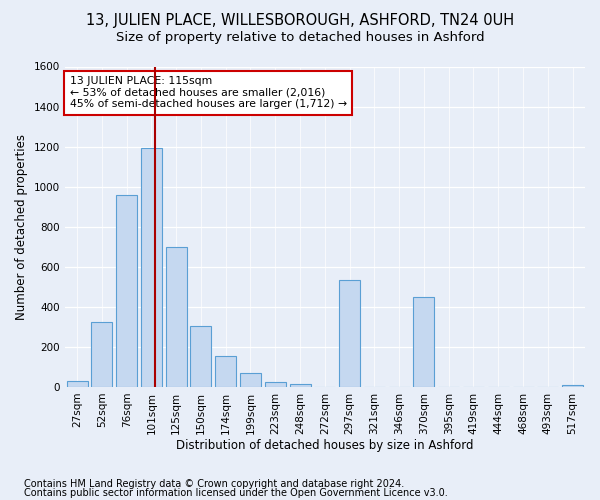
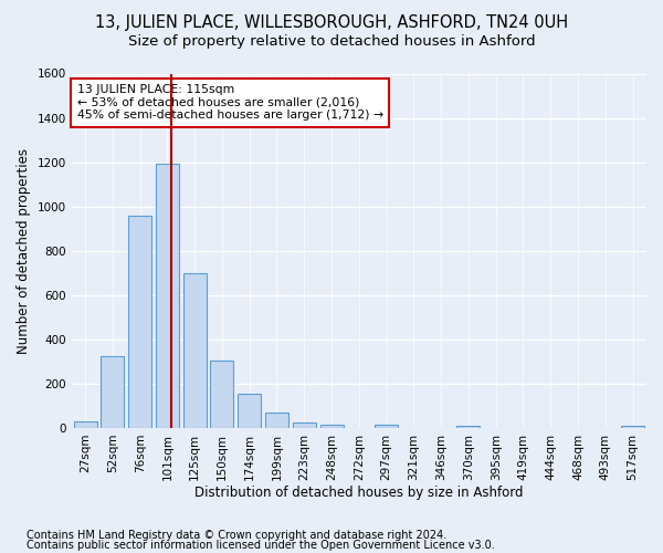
297sqm: 535 -> 15
370sqm: 450 -> 10
